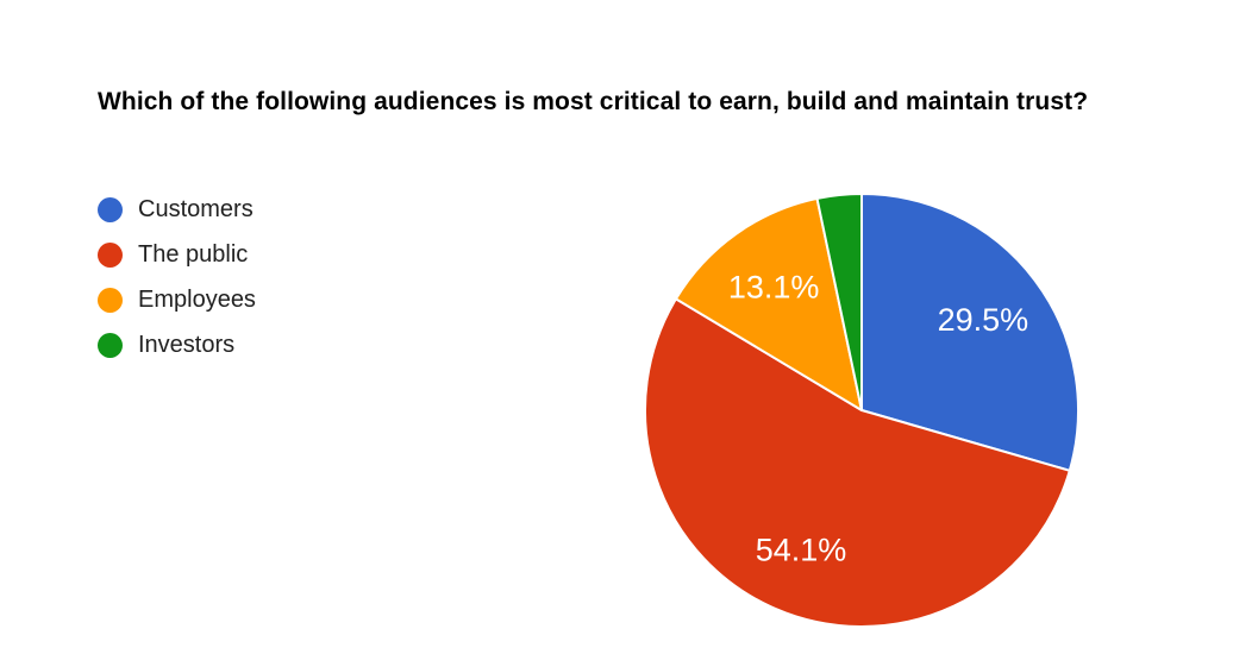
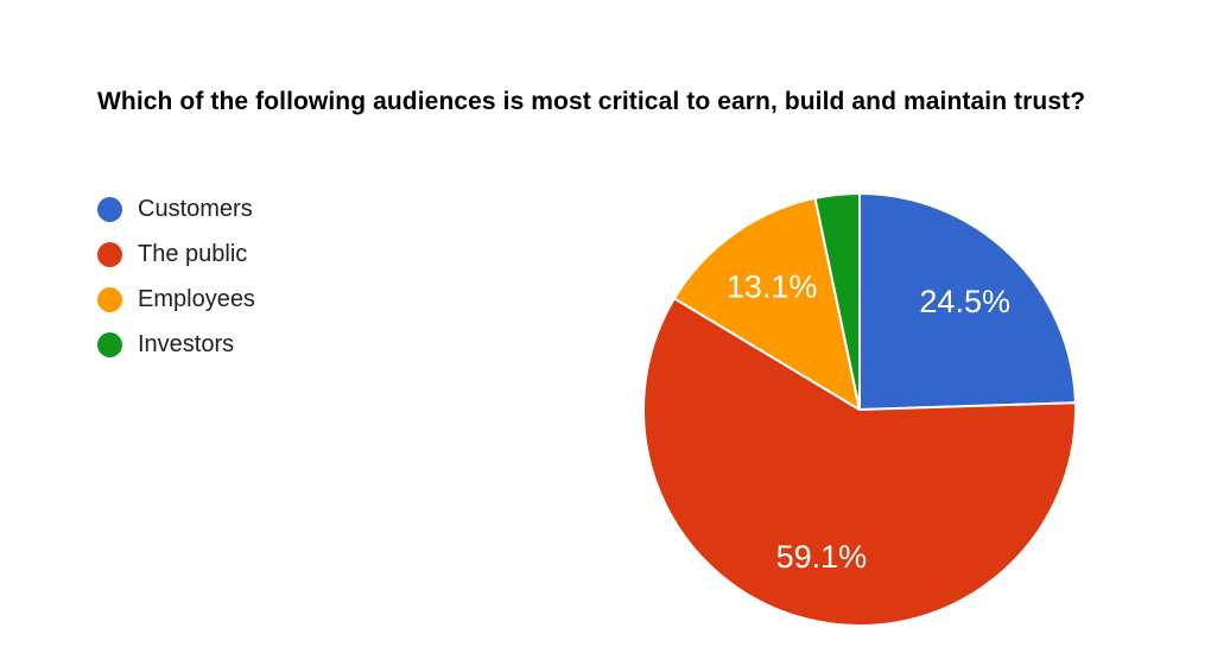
Customers: 29.5% -> 24.5%
The public: 54.1% -> 59.1%
